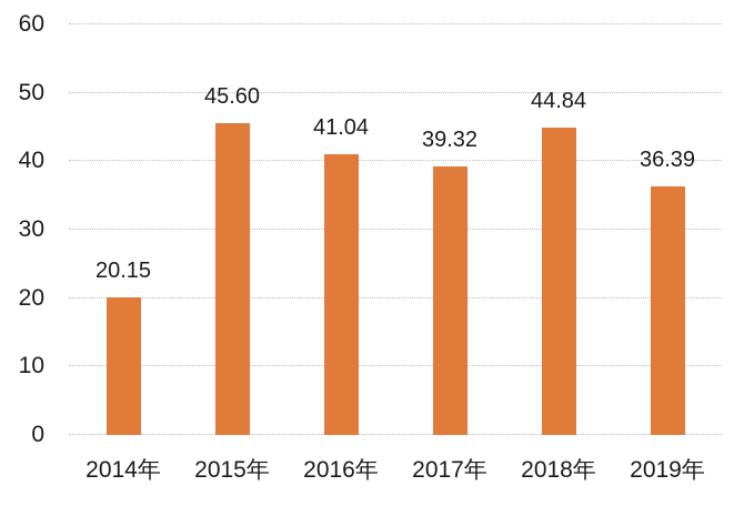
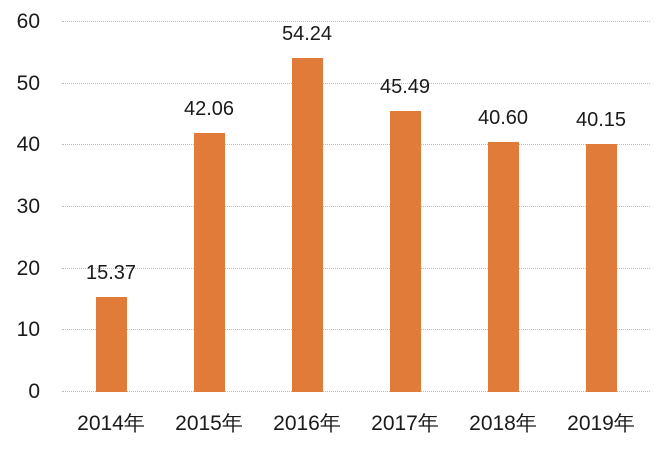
2014年: 20.15 -> 15.37
2015年: 45.60 -> 42.06
2016年: 41.04 -> 54.24
2017年: 39.32 -> 45.49
2018年: 44.84 -> 40.60
2019年: 36.39 -> 40.15
